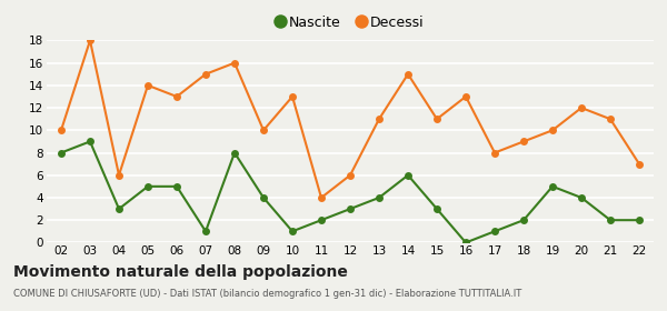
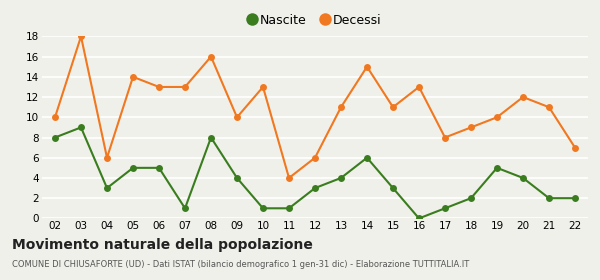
Decessi/07: 15 -> 13
Nascite/11: 2 -> 1
